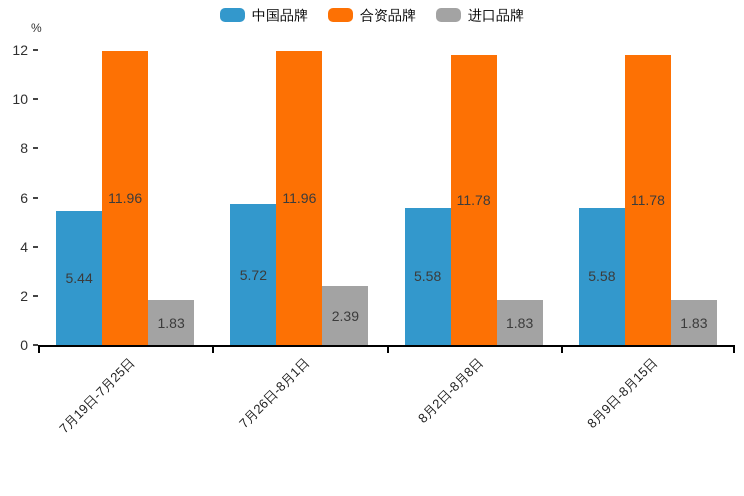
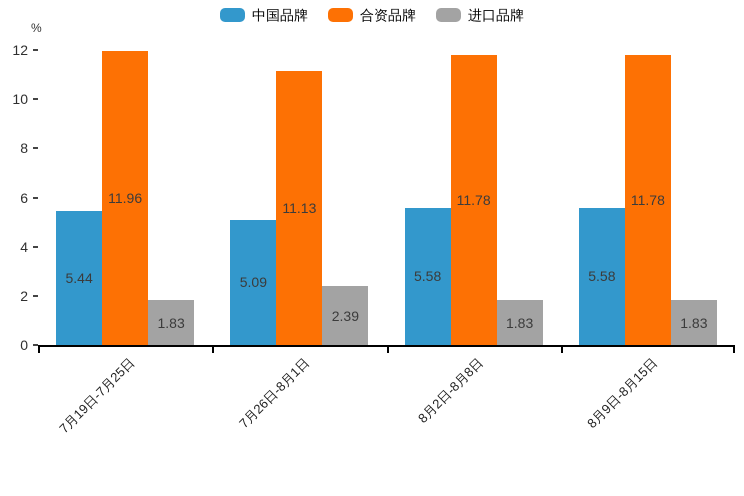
中国品牌/7月26日-8月1日: 5.72 -> 5.09
合资品牌/7月26日-8月1日: 11.96 -> 11.13
